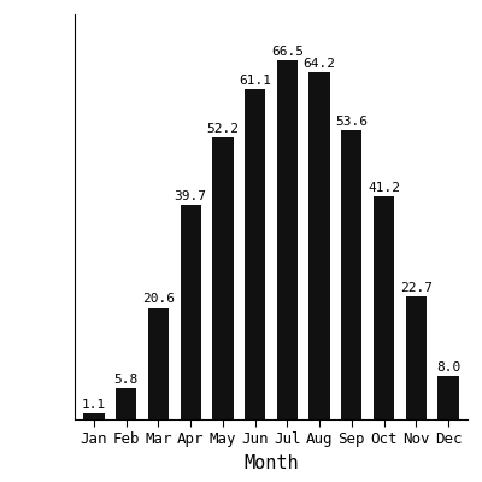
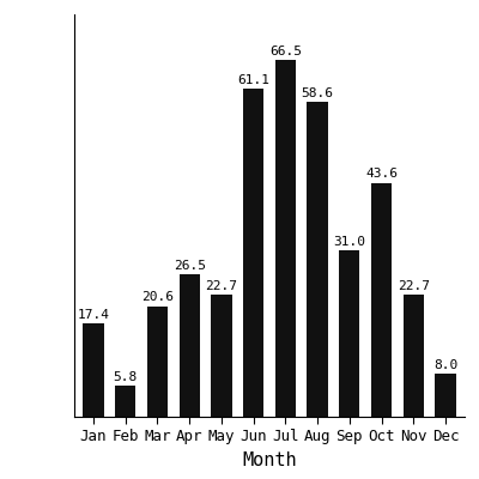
Jan: 1.1 -> 17.4
Apr: 39.7 -> 26.5
May: 52.2 -> 22.7
Aug: 64.2 -> 58.6
Sep: 53.6 -> 31.0
Oct: 41.2 -> 43.6
